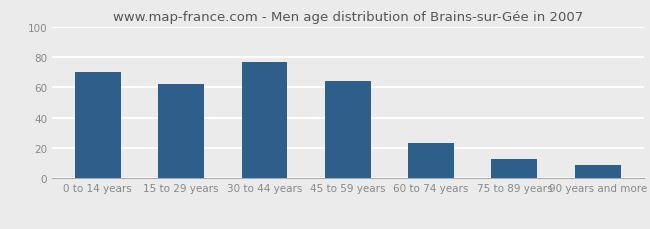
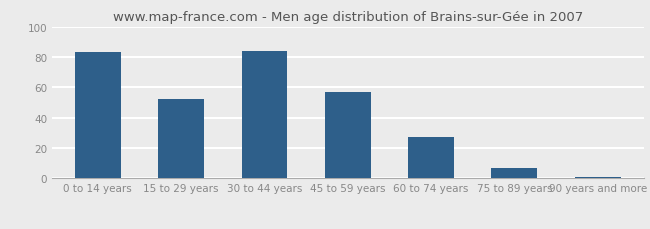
0 to 14 years: 70 -> 83
15 to 29 years: 62 -> 52
30 to 44 years: 77 -> 84
45 to 59 years: 64 -> 57
60 to 74 years: 23 -> 27
75 to 89 years: 13 -> 7
90 years and more: 9 -> 1
